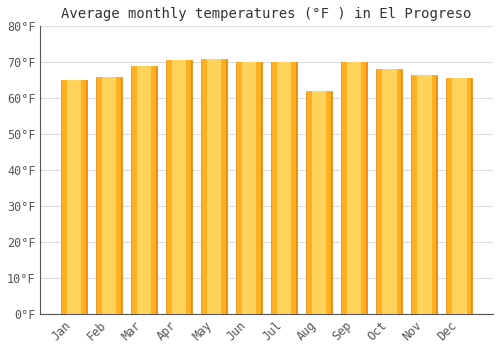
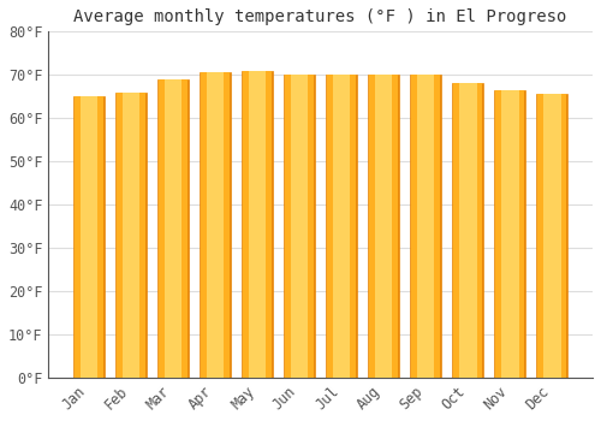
Aug: 62.0°F -> 70.0°F
